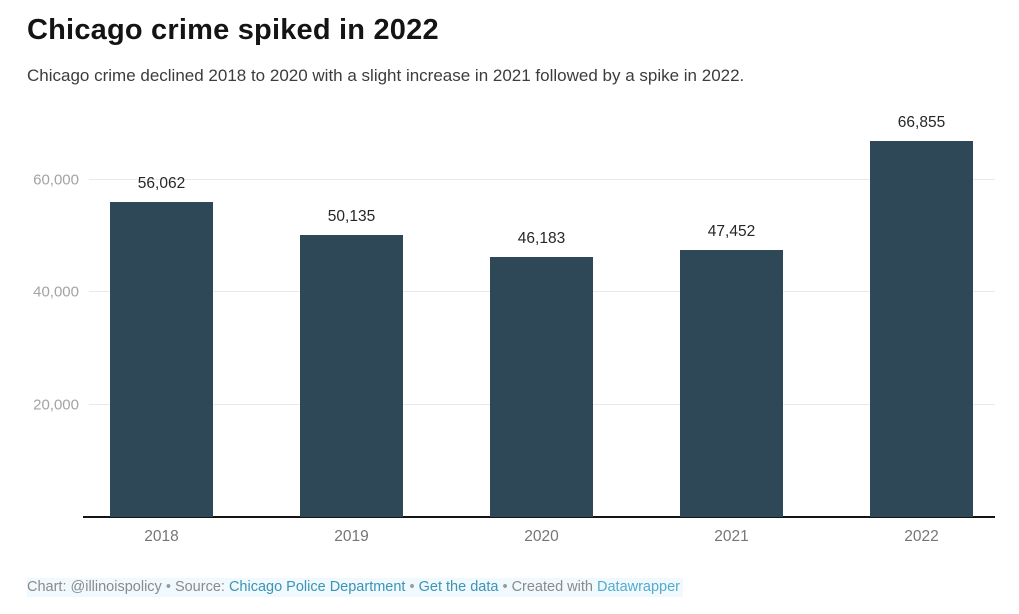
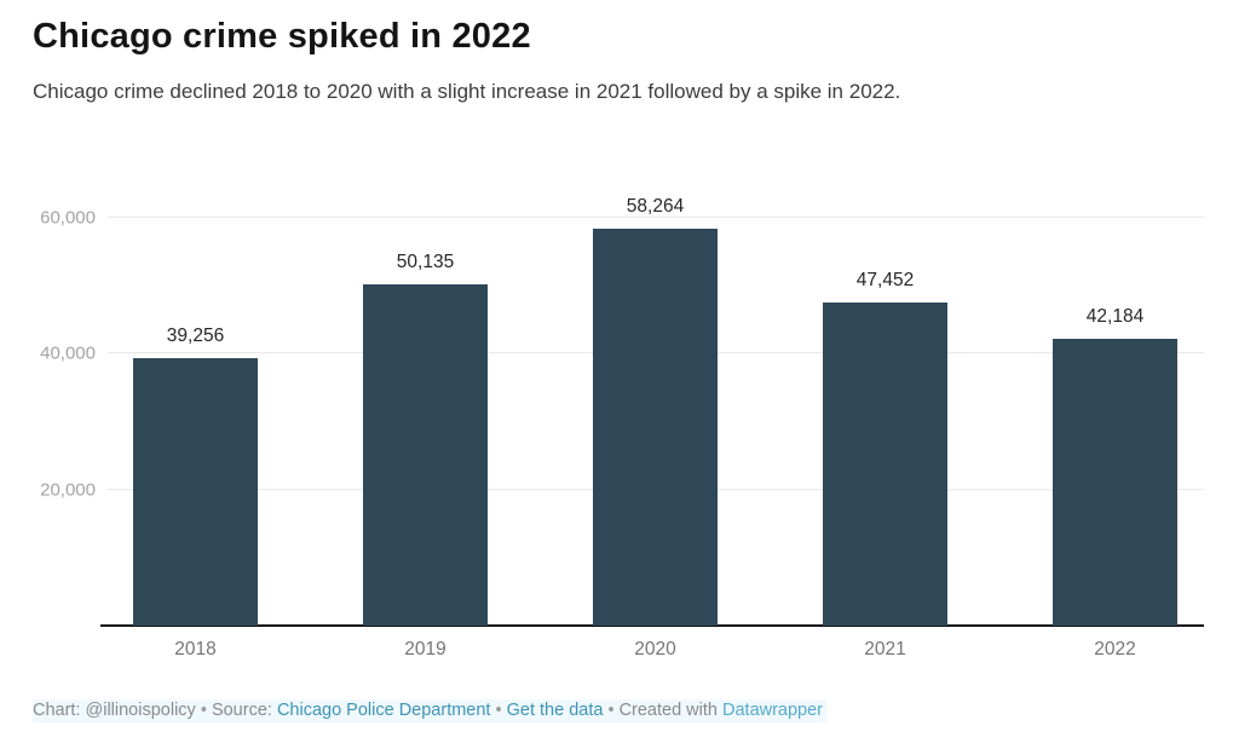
2018: 56,062 -> 39,256
2020: 46,183 -> 58,264
2022: 66,855 -> 42,184
